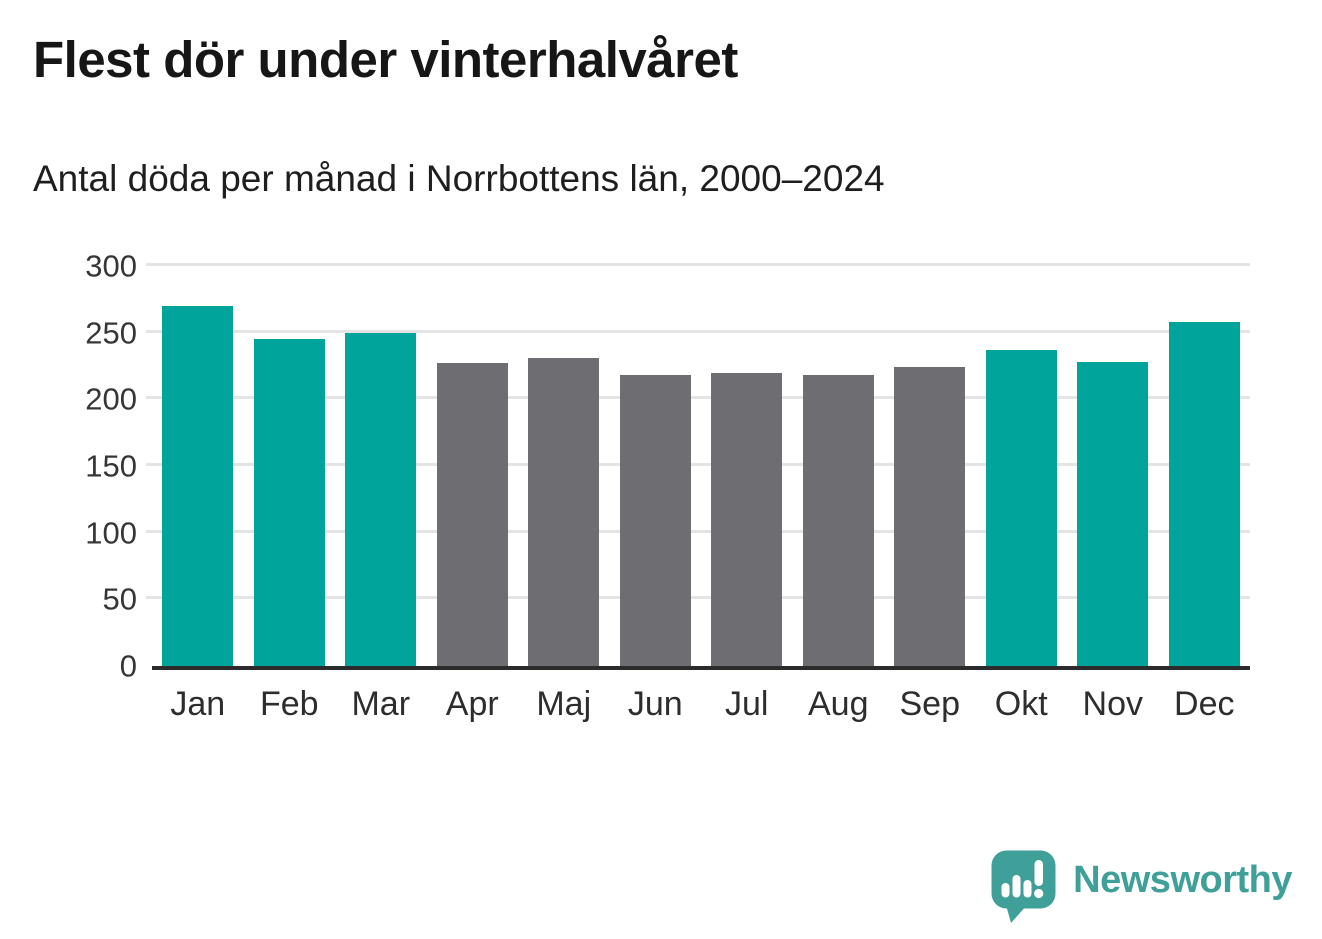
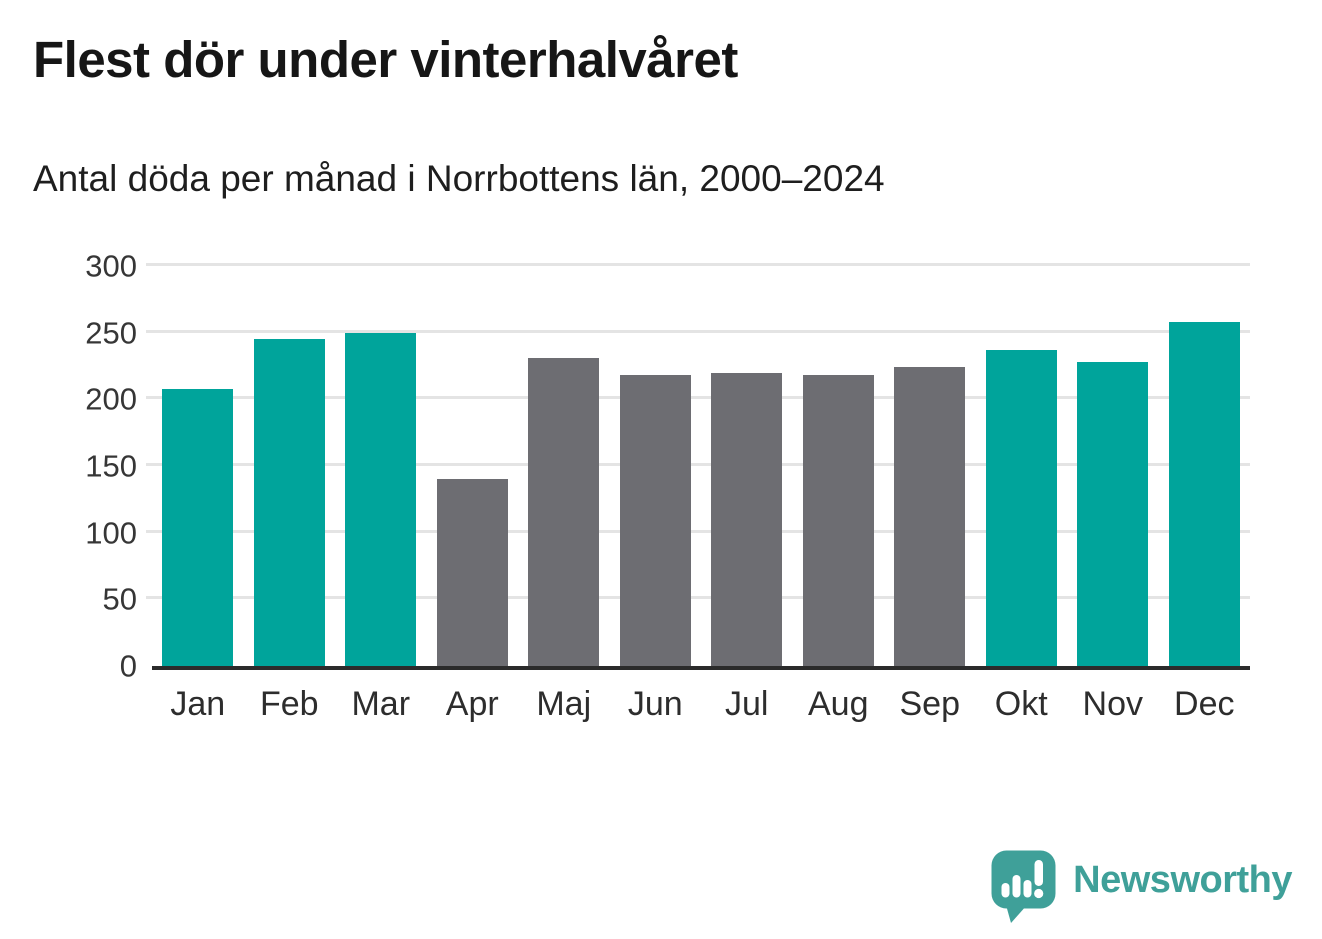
Jan: 270 -> 208
Apr: 227 -> 140
